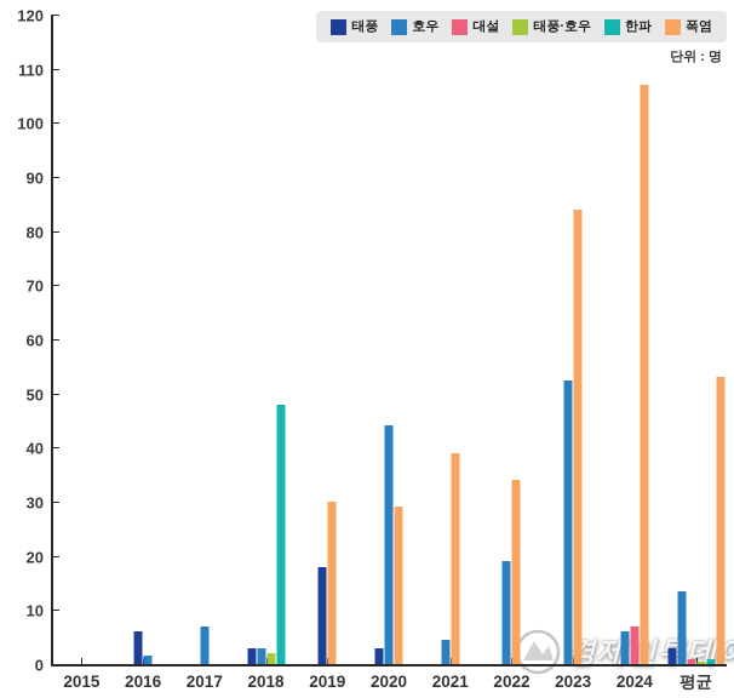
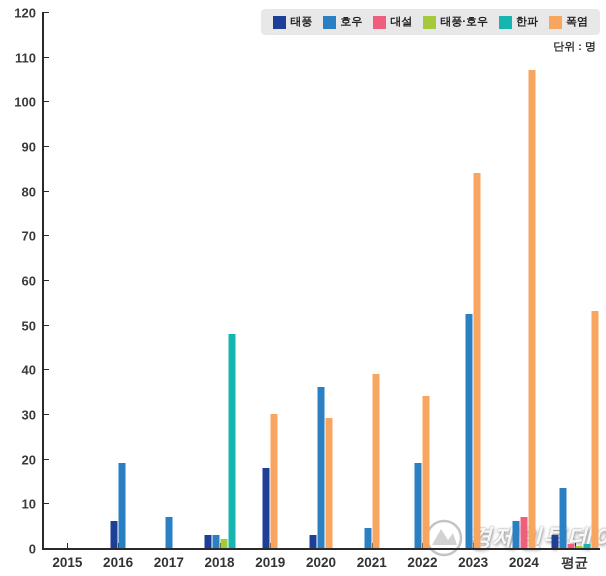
호우/2016: 2 -> 19
호우/2020: 44 -> 36
